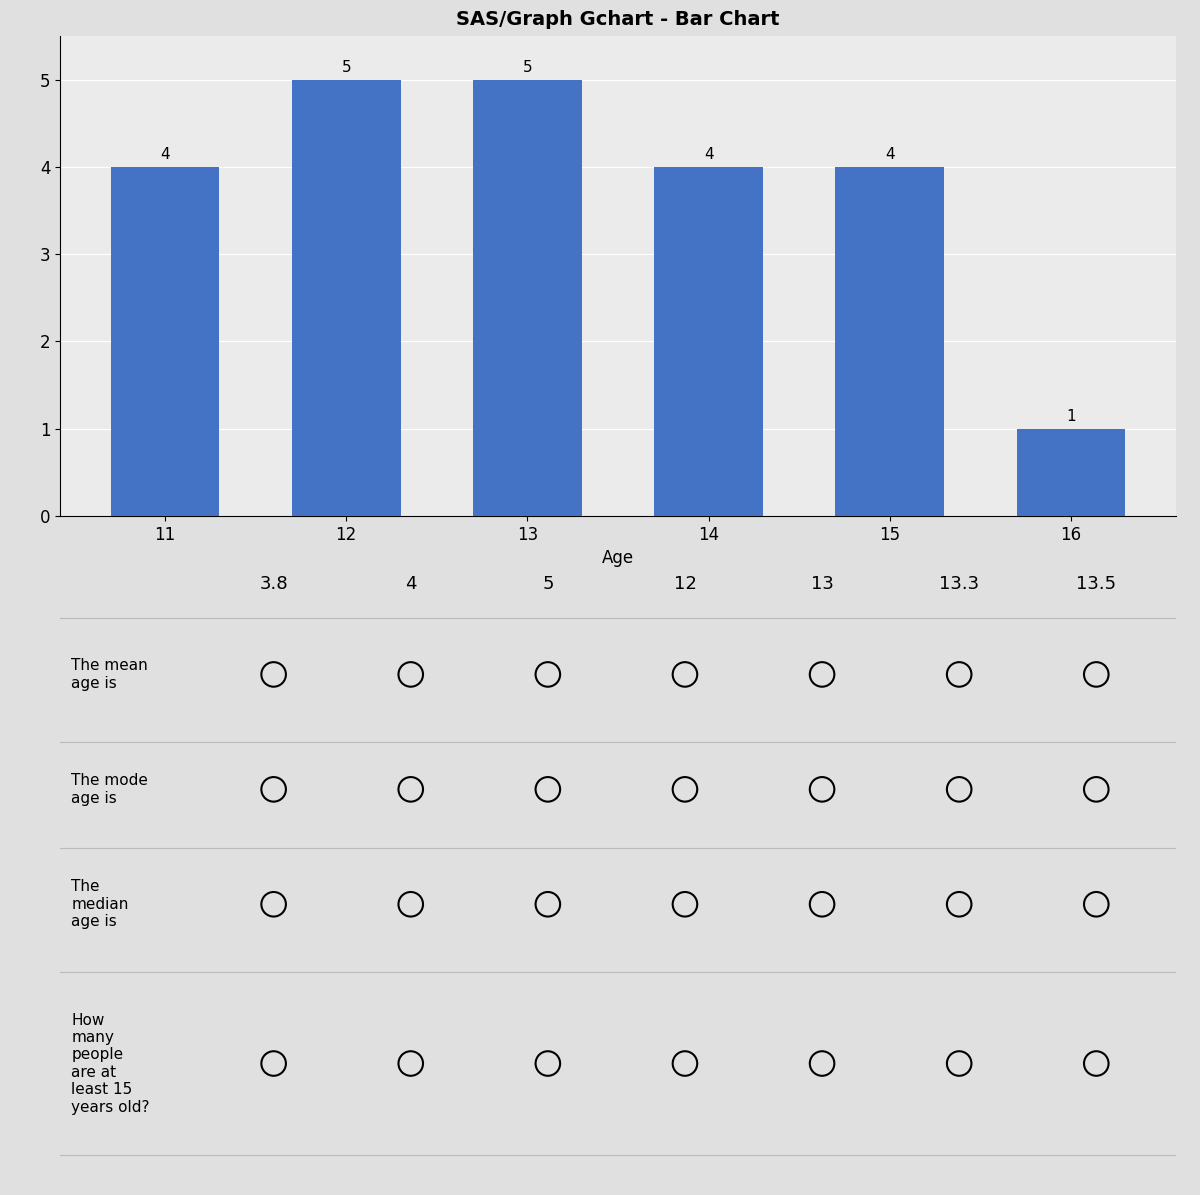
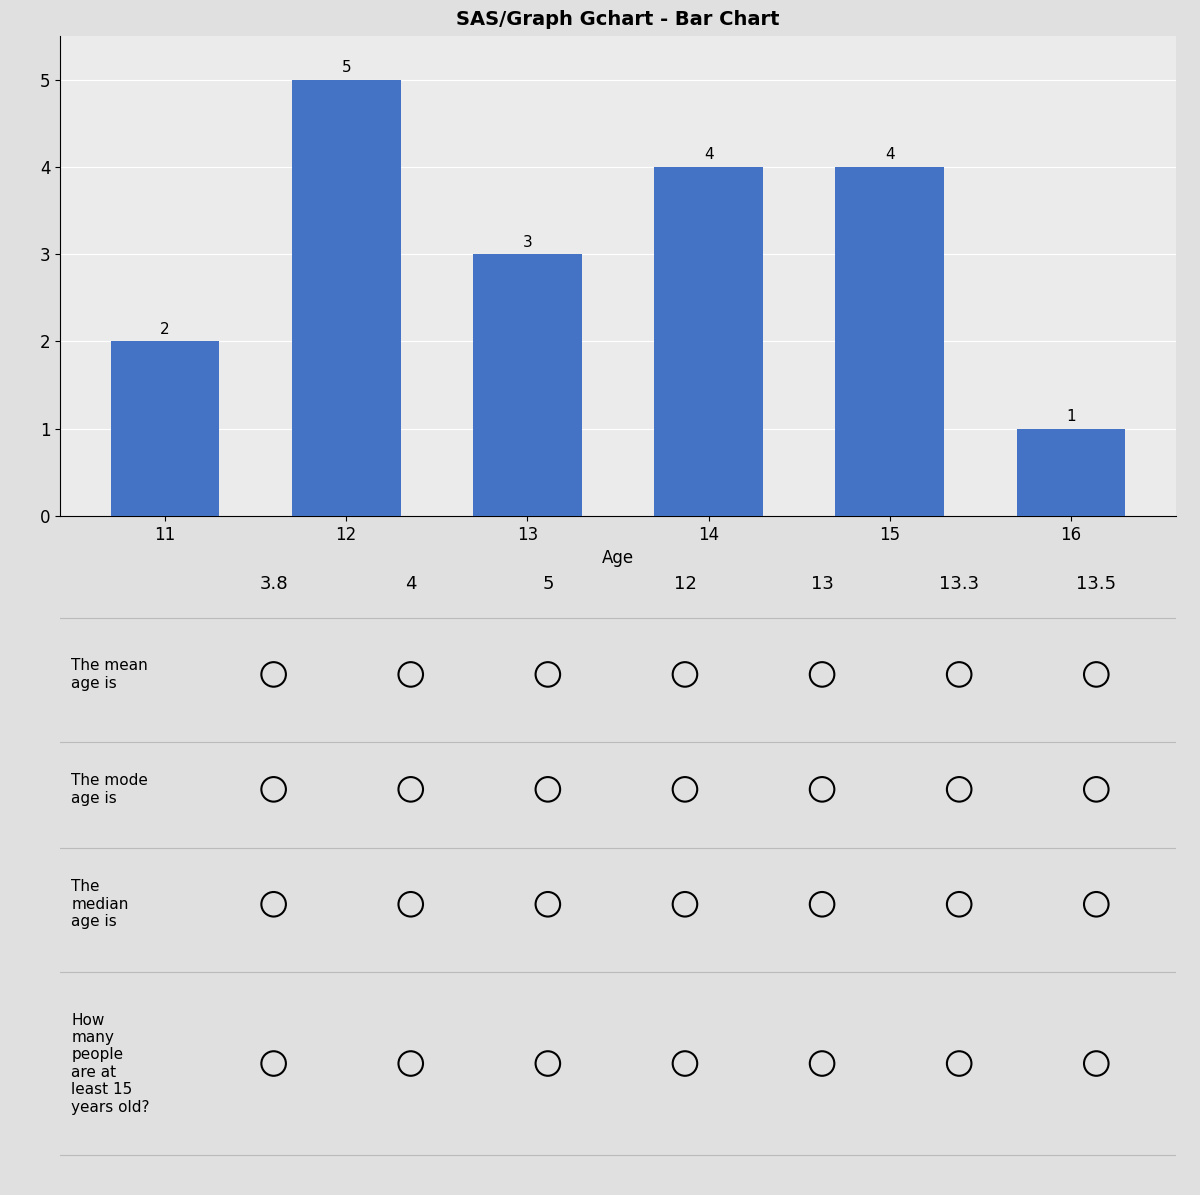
11: 4 -> 2
13: 5 -> 3
